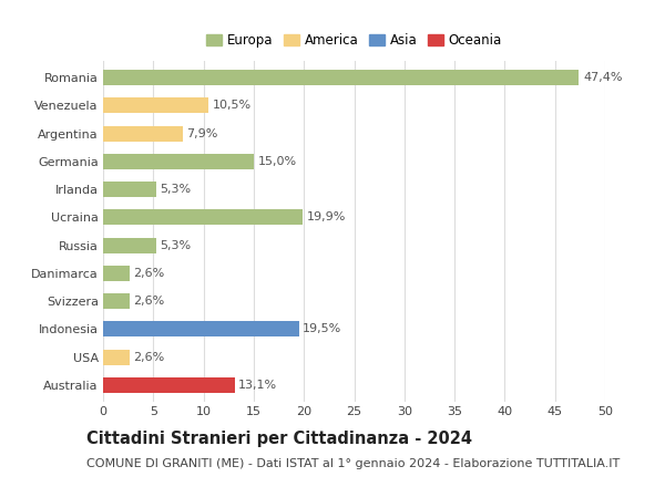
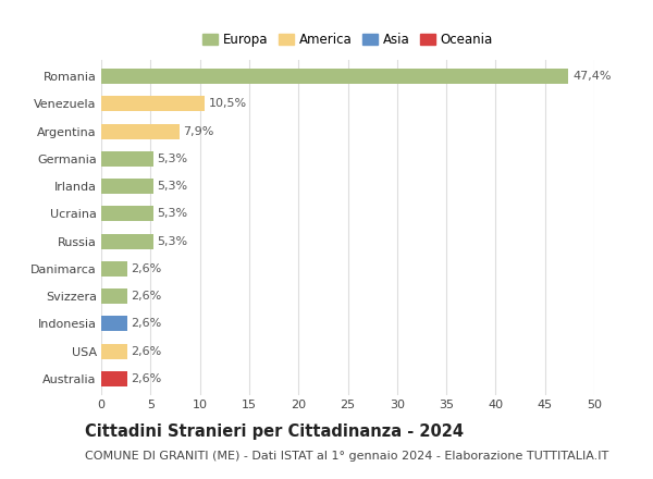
Germania: 15,0% -> 5,3%
Ucraina: 19,9% -> 5,3%
Indonesia: 19,5% -> 2,6%
Australia: 13,1% -> 2,6%
